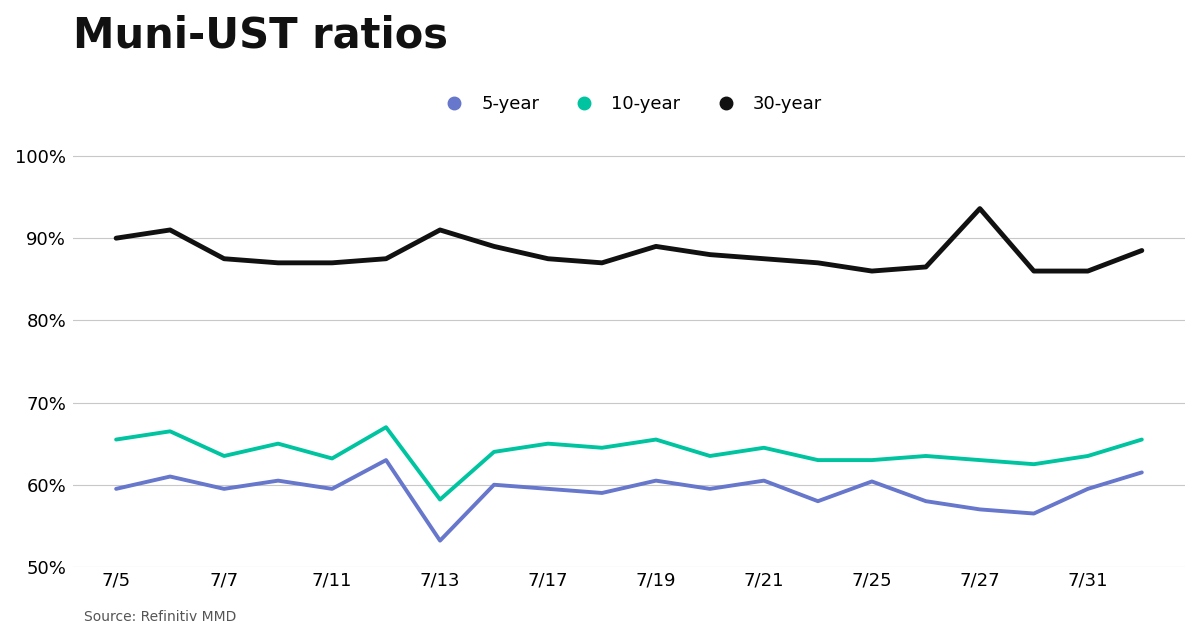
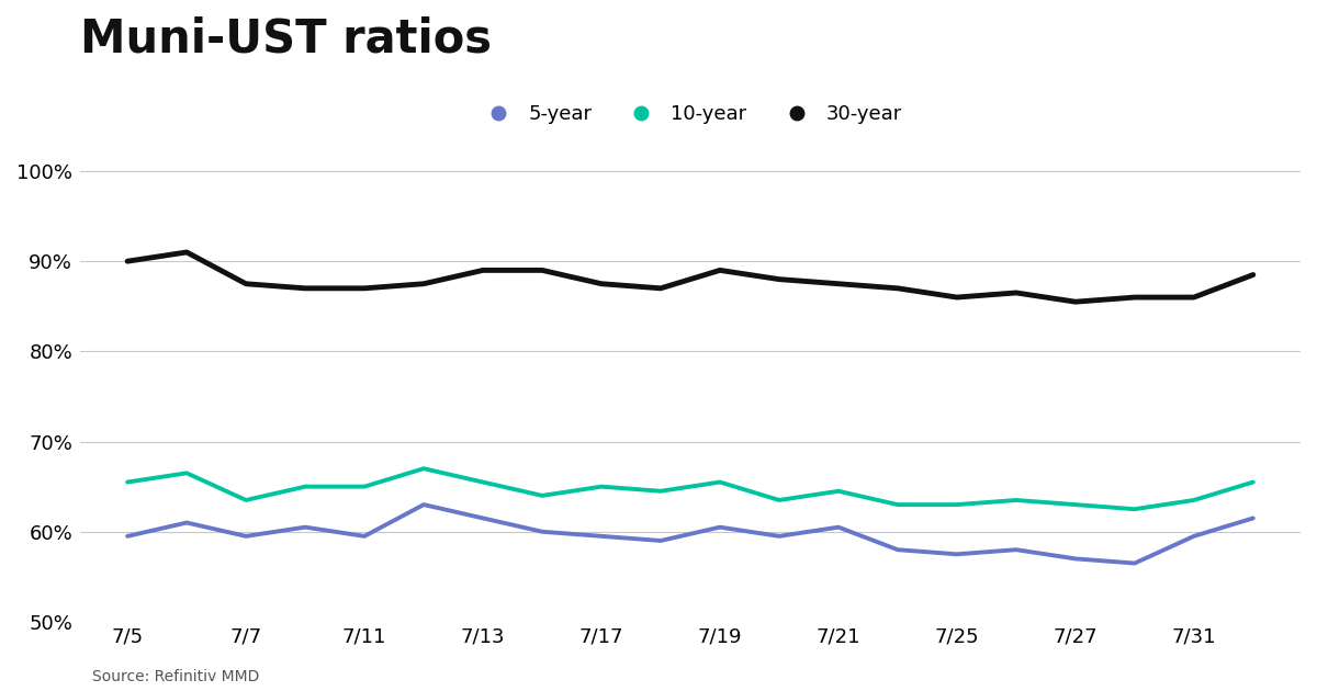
10-year/7/11: 63.2% -> 65.0%
5-year/7/13: 53.2% -> 61.5%
10-year/7/13: 58.2% -> 65.5%
30-year/7/13: 91.0% -> 89.0%
5-year/7/25: 60.4% -> 57.5%
30-year/7/27: 93.6% -> 85.5%
